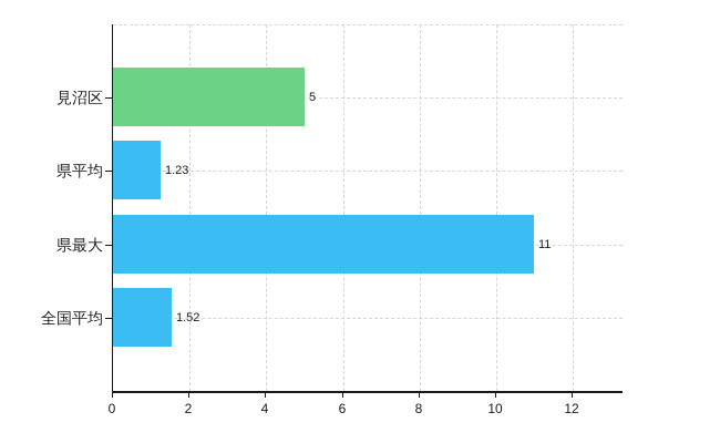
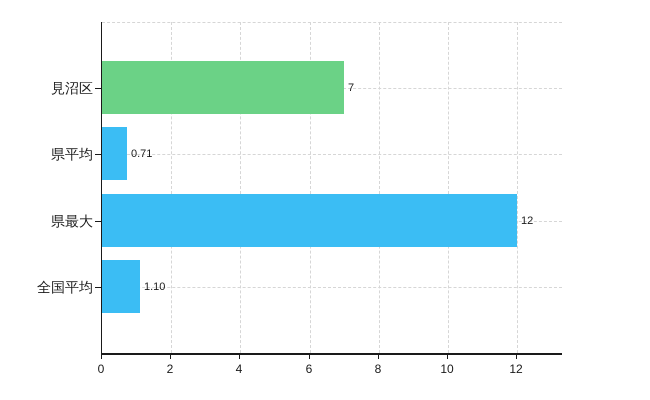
見沼区: 5 -> 7
県平均: 1.23 -> 0.71
県最大: 11 -> 12
全国平均: 1.52 -> 1.10
